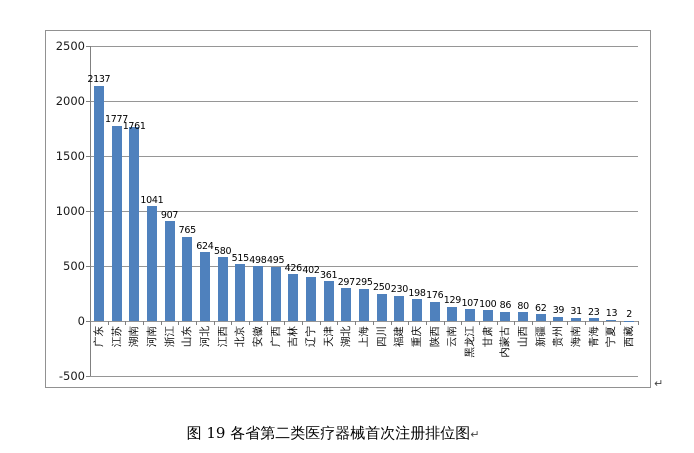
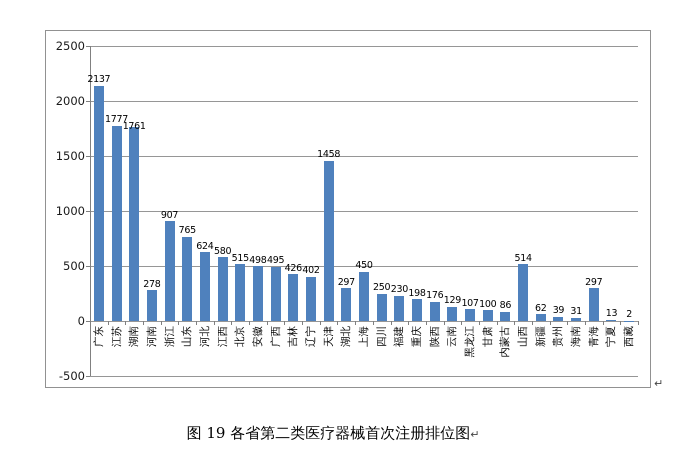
河南: 1041 -> 278
天津: 361 -> 1458
上海: 295 -> 450
山西: 80 -> 514
青海: 23 -> 297
